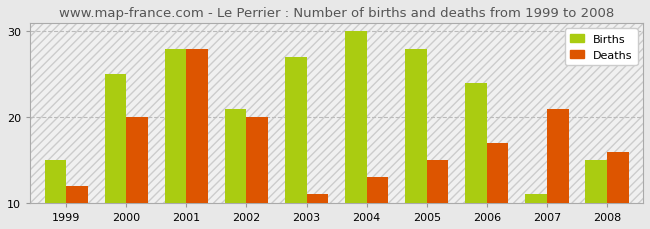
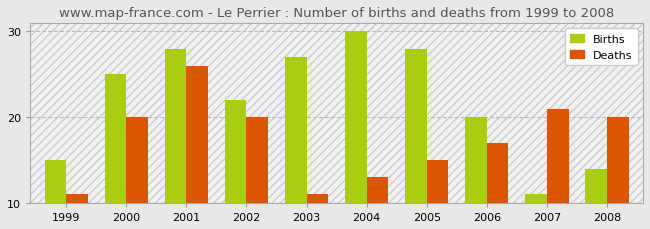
Deaths/1999: 12 -> 11
Deaths/2001: 28 -> 26
Births/2002: 21 -> 22
Births/2006: 24 -> 20
Births/2008: 15 -> 14
Deaths/2008: 16 -> 20
